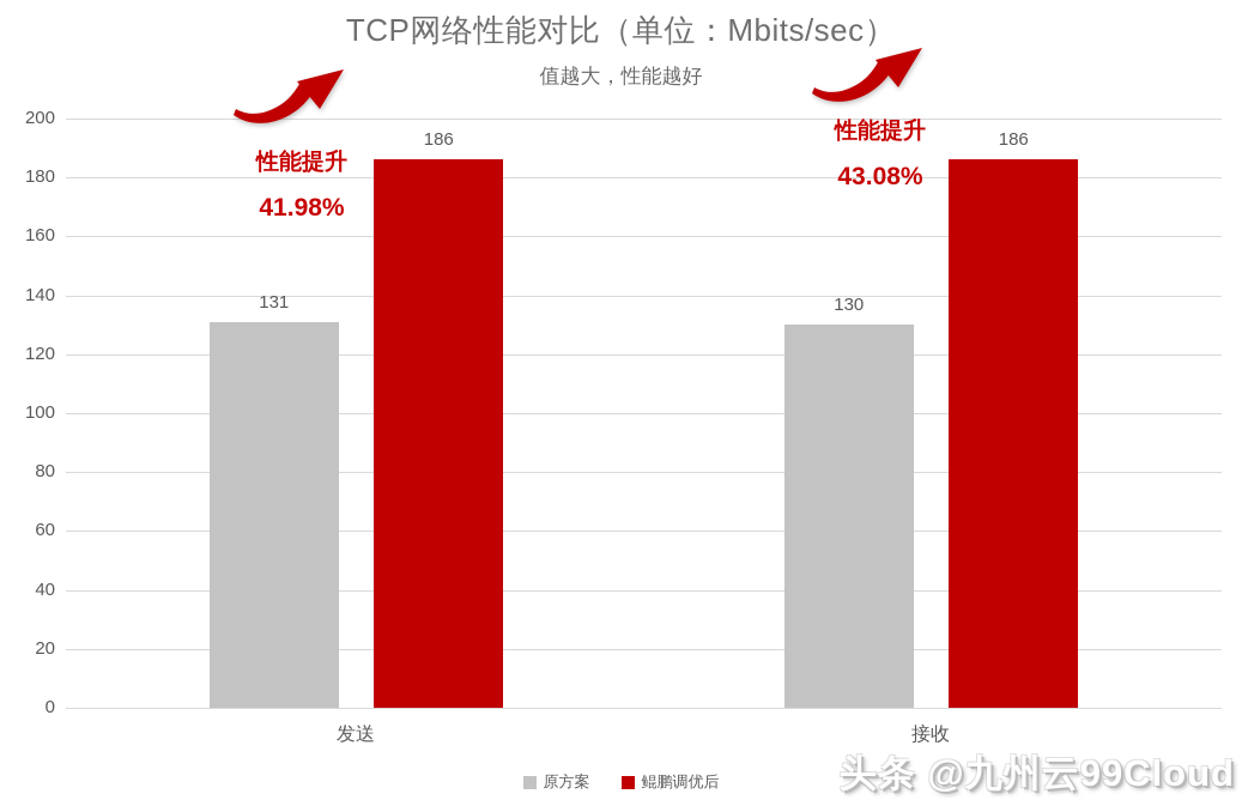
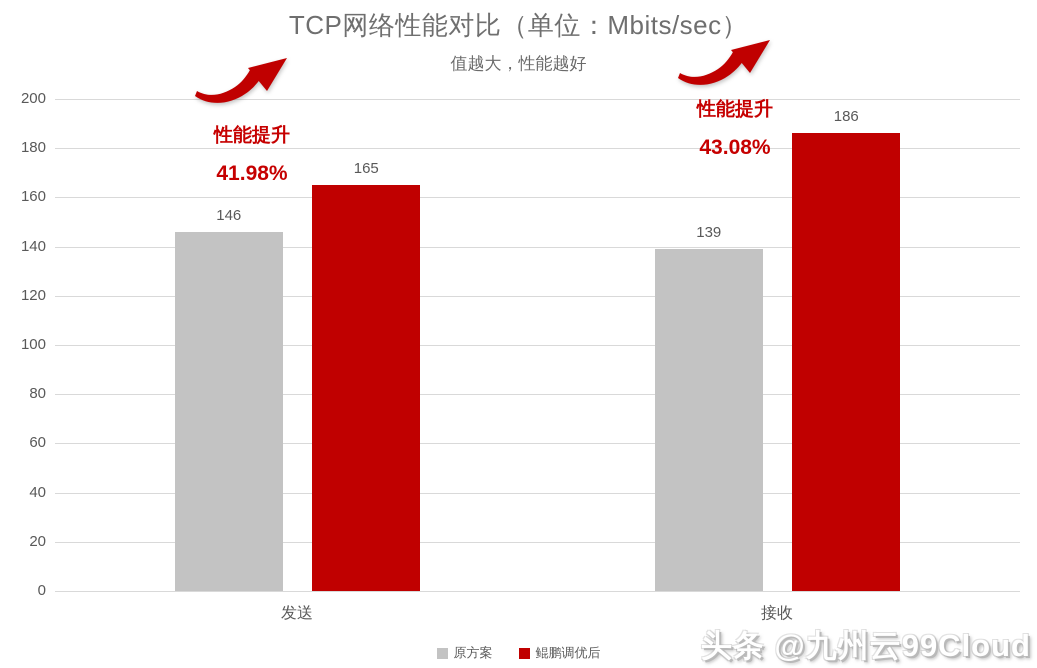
原方案/发送: 131 -> 146
鲲鹏调优后/发送: 186 -> 165
原方案/接收: 130 -> 139
